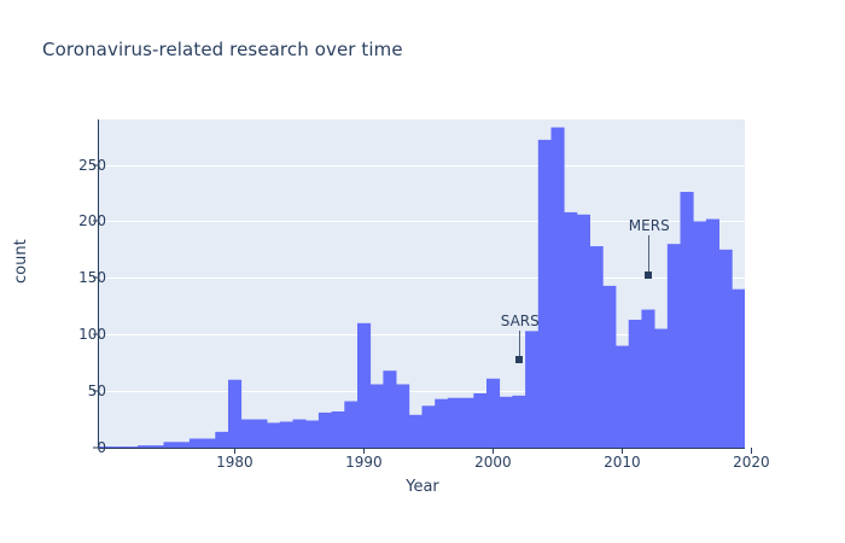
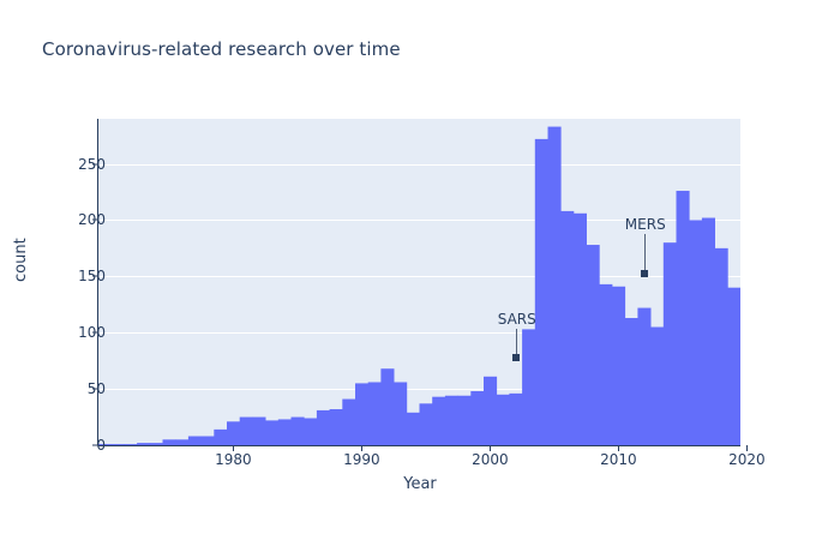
1980: 60 -> 20
1990: 110 -> 60
2010: 90 -> 140
